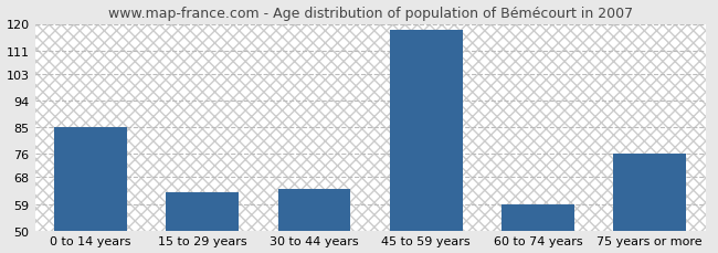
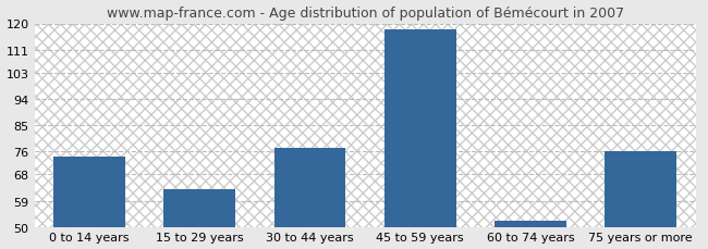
0 to 14 years: 85 -> 74
30 to 44 years: 64 -> 77
60 to 74 years: 59 -> 52
